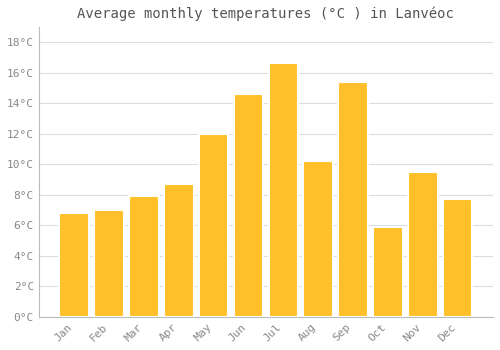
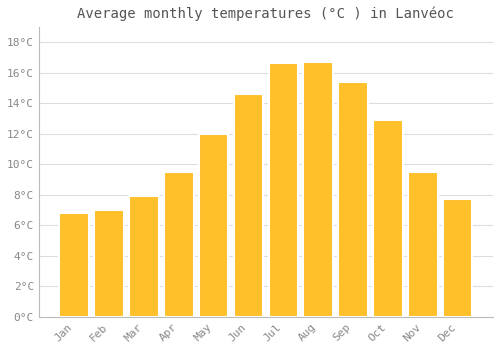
Apr: 8.7°C -> 9.5°C
Aug: 10.2°C -> 16.7°C
Oct: 5.9°C -> 12.9°C
